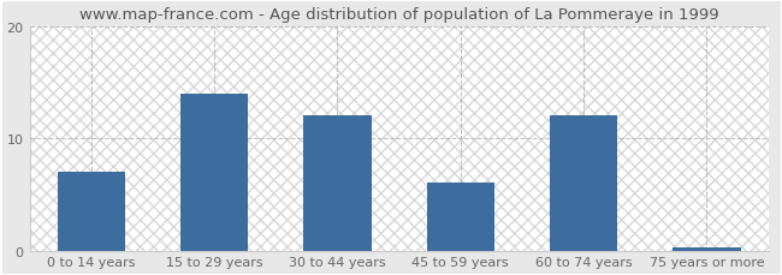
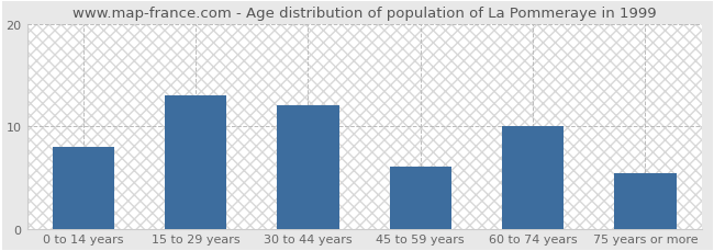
0 to 14 years: 7.0 -> 8.0
15 to 29 years: 14.0 -> 13.0
60 to 74 years: 12.0 -> 10.0
75 years or more: 0.3 -> 5.4
